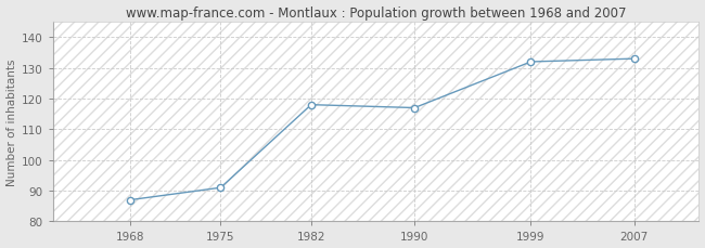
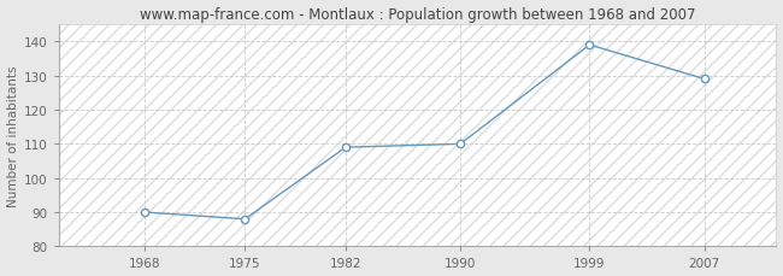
1968: 87 -> 90
1975: 91 -> 88
1982: 118 -> 109
1990: 117 -> 110
1999: 132 -> 139
2007: 133 -> 129
